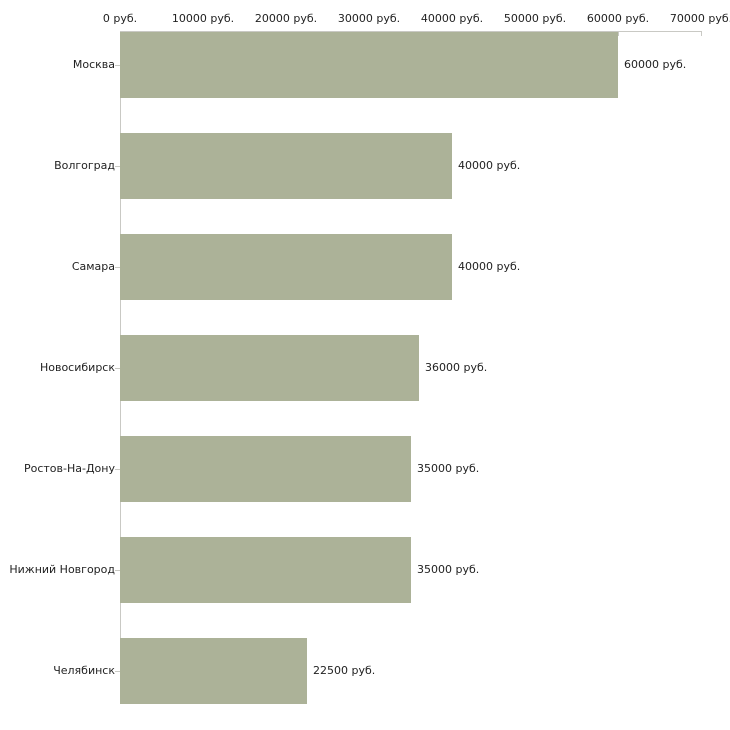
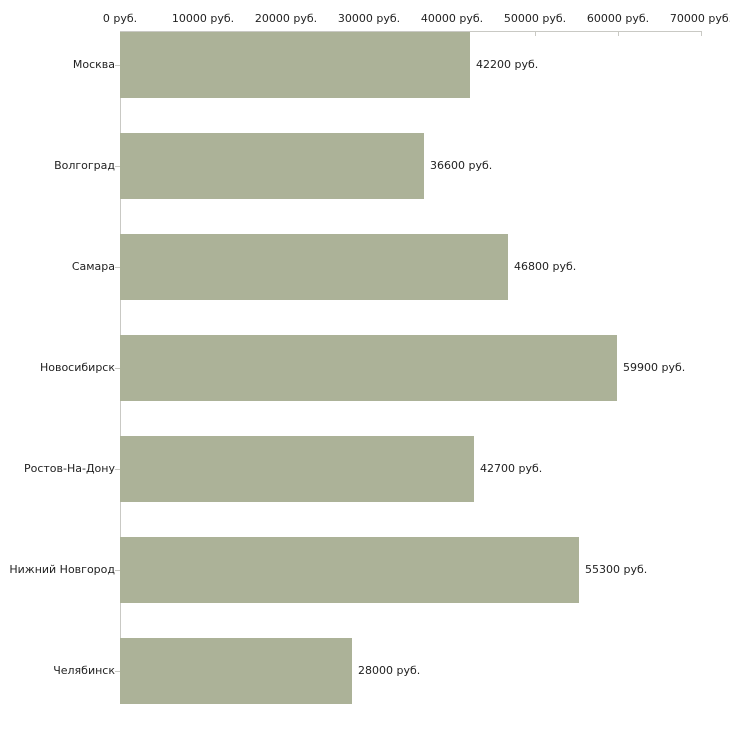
Москва: 60000 -> 42200
Волгоград: 40000 -> 36600
Самара: 40000 -> 46800
Новосибирск: 36000 -> 59900
Ростов-На-Дону: 35000 -> 42700
Нижний Новгород: 35000 -> 55300
Челябинск: 22500 -> 28000
